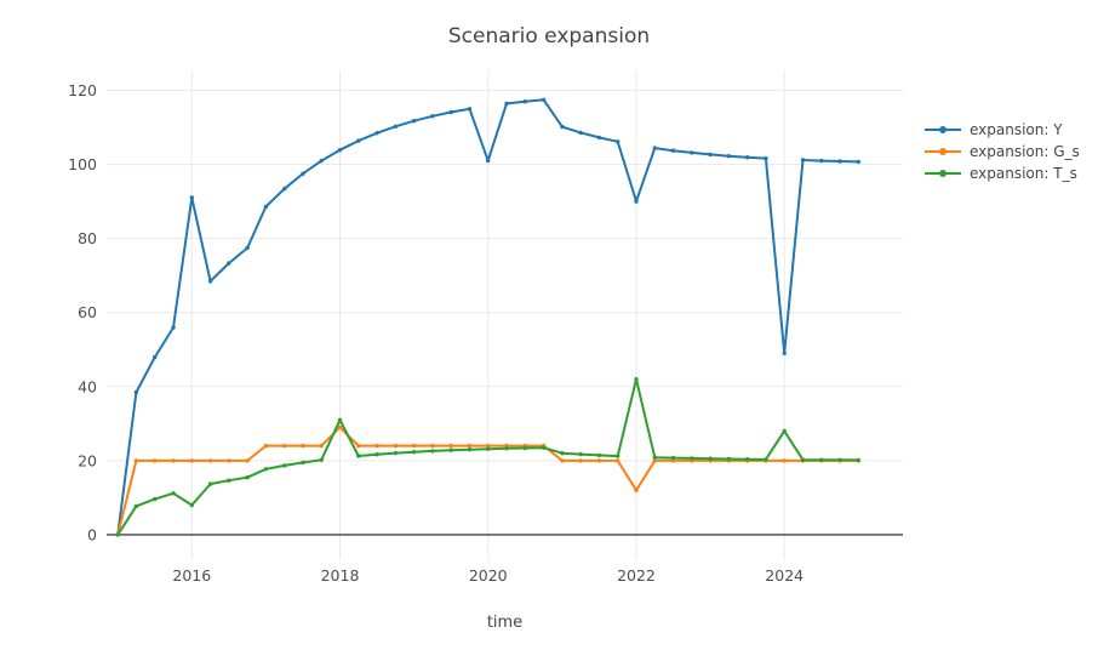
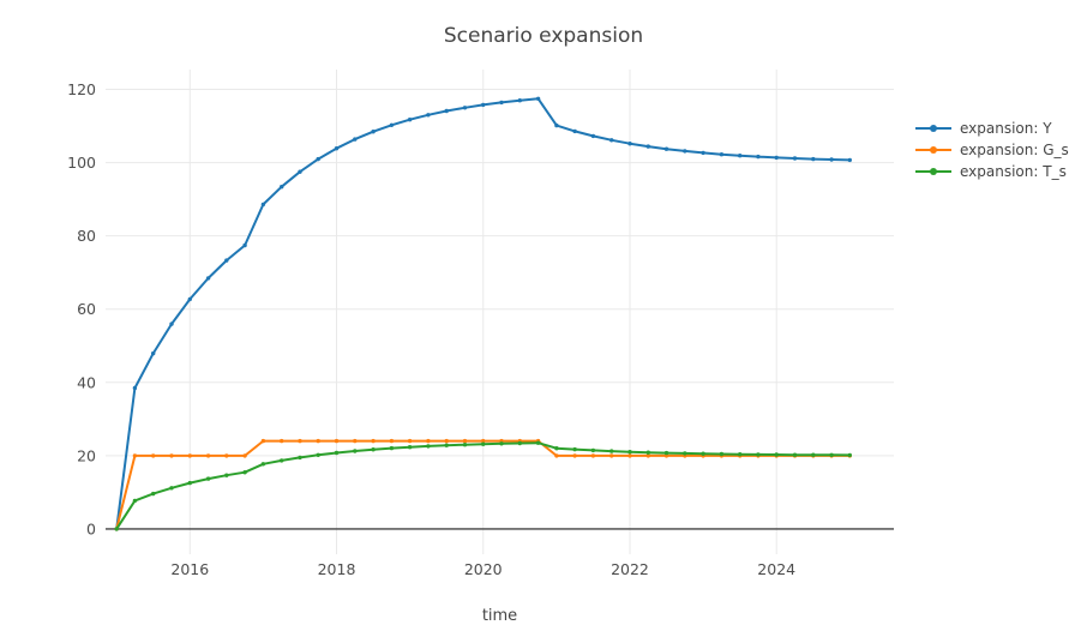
expansion: Y/2016: 91 -> 63
expansion: T_s/2016: 8 -> 13
expansion: G_s/2018: 29 -> 24
expansion: T_s/2018: 31 -> 21
expansion: Y/2020: 101 -> 116
expansion: Y/2022: 90 -> 105
expansion: G_s/2022: 12 -> 20
expansion: T_s/2022: 42 -> 21
expansion: Y/2024: 49 -> 101
expansion: T_s/2024: 28 -> 20
